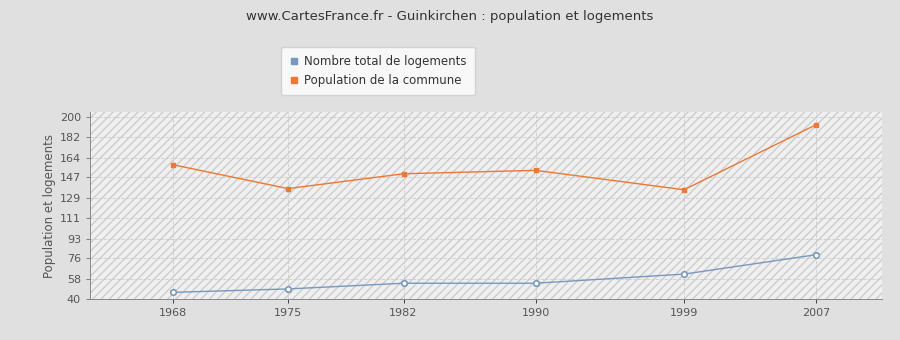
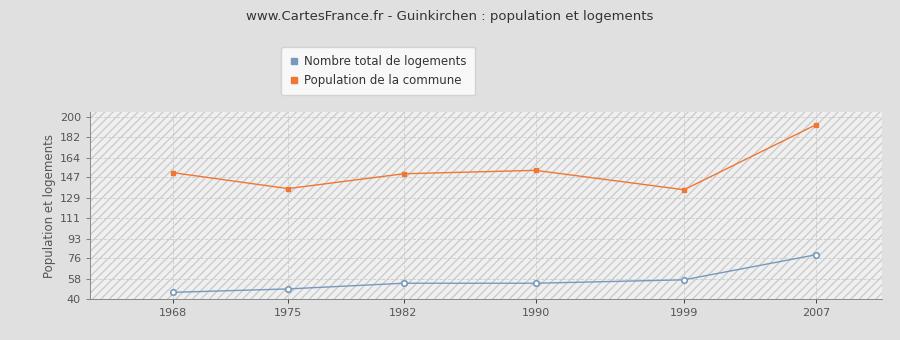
Population de la commune/1968: 158 -> 151
Nombre total de logements/1999: 62 -> 57
